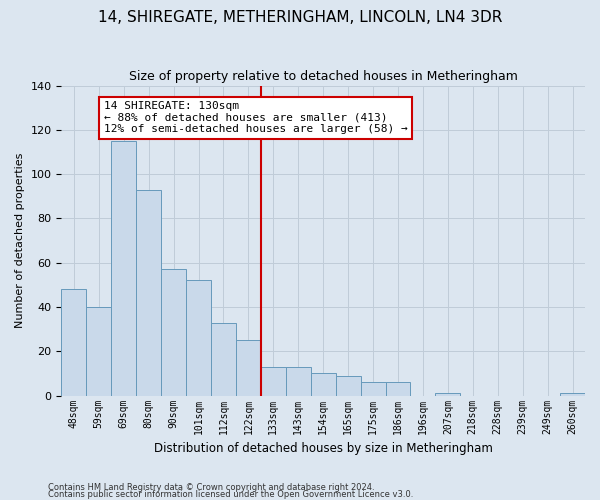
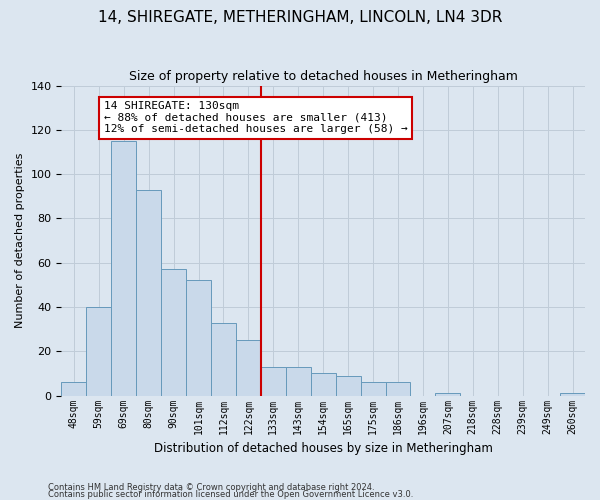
48sqm: 48 -> 6
